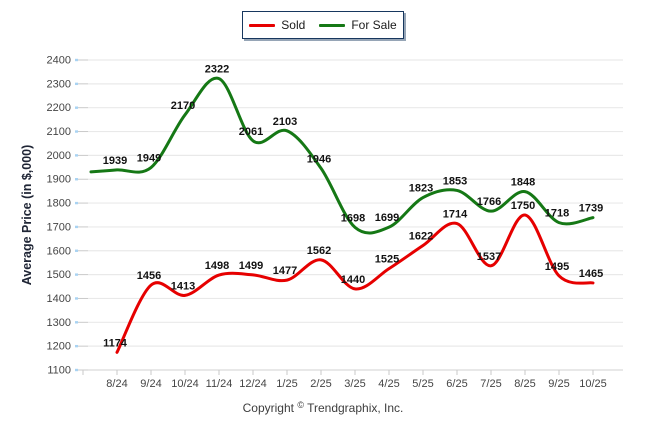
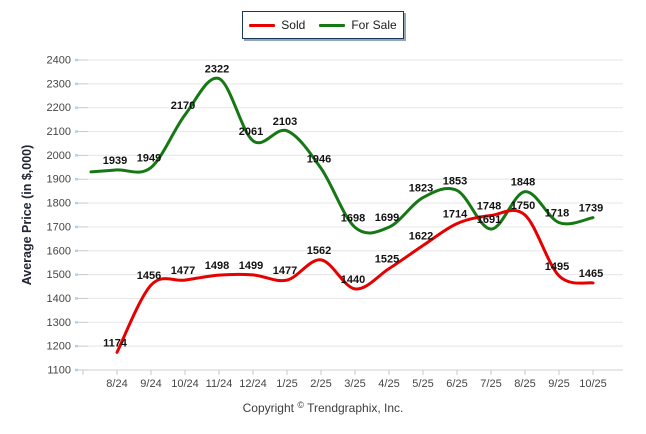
Sold/10/24: 1413 -> 1477
Sold/7/25: 1537 -> 1748
For Sale/7/25: 1766 -> 1691
